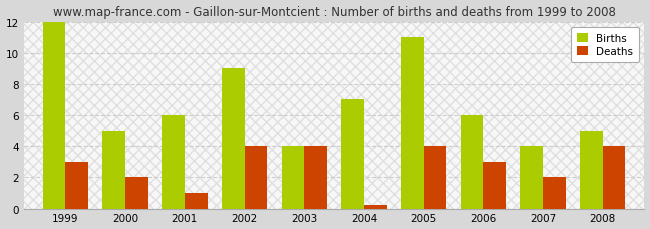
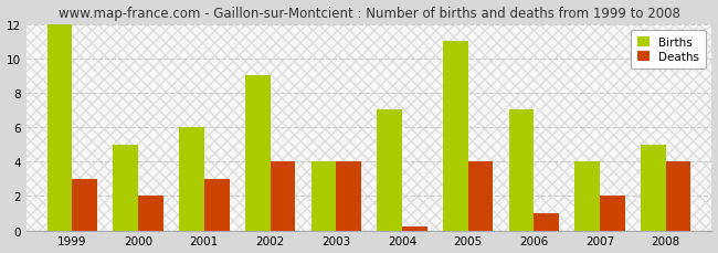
Deaths/2001: 1.0 -> 3.0
Births/2006: 6 -> 7
Deaths/2006: 3.0 -> 1.0
